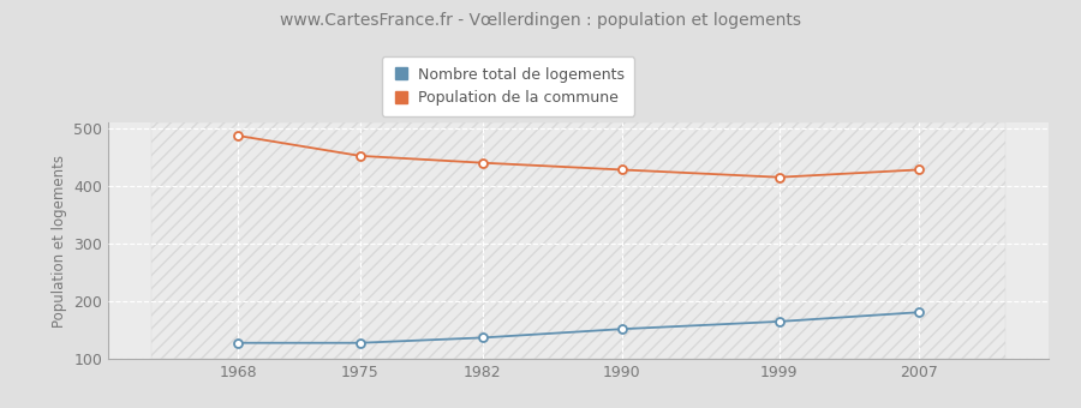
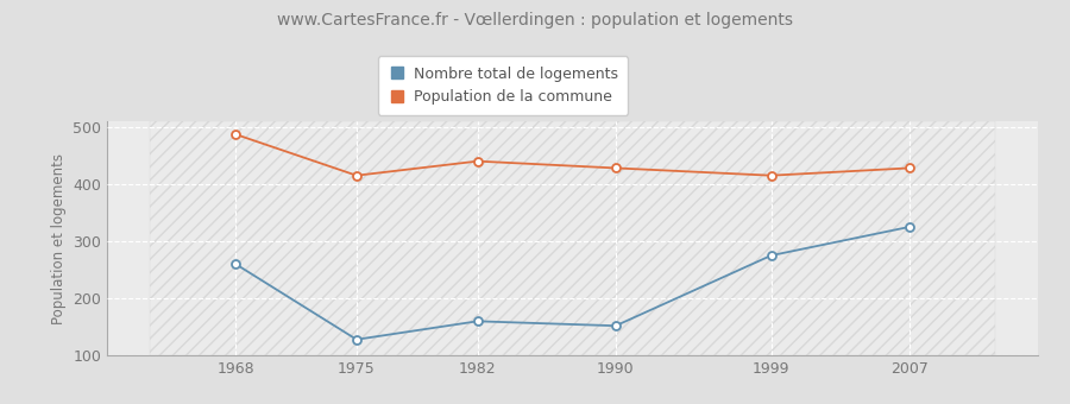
Nombre total de logements/1968: 128 -> 260
Population de la commune/1975: 452 -> 415
Nombre total de logements/1982: 137 -> 160
Nombre total de logements/1999: 165 -> 275
Nombre total de logements/2007: 181 -> 325
